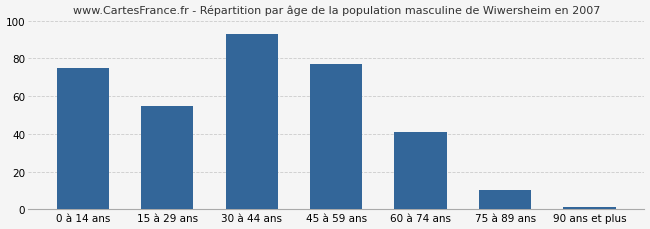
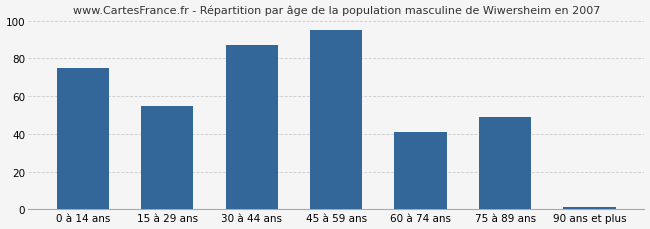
30 à 44 ans: 93 -> 87
45 à 59 ans: 77 -> 95
75 à 89 ans: 10 -> 49
